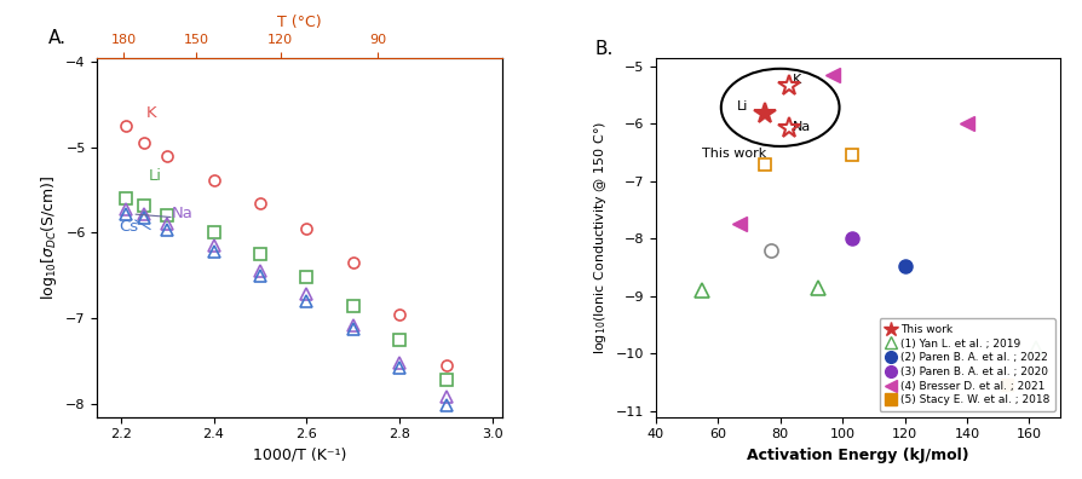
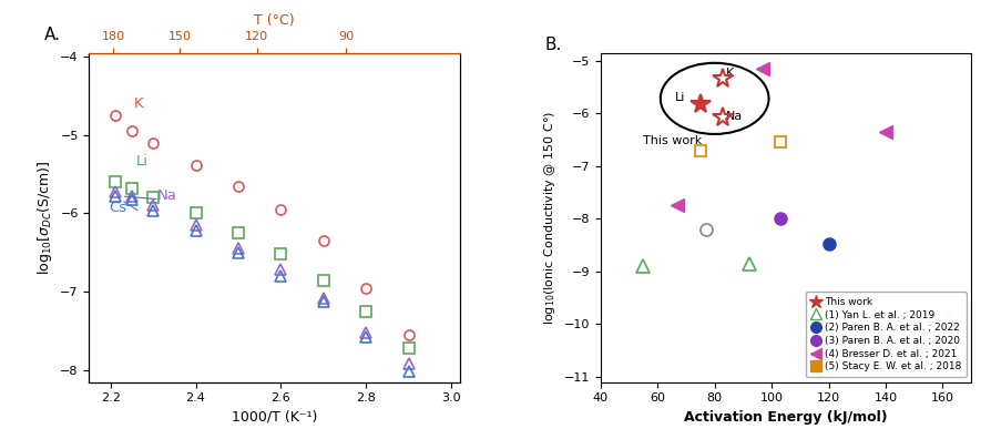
(4) Bresser D. et al. ; 2021/140: -6.00 -> -6.35
